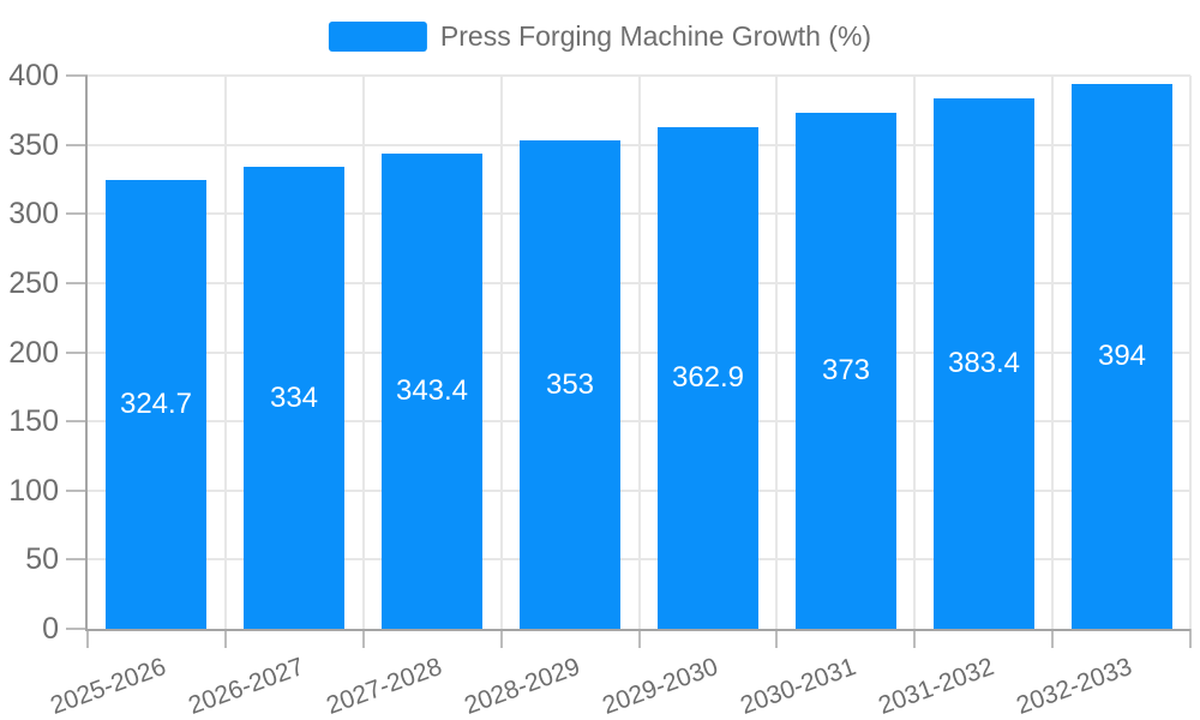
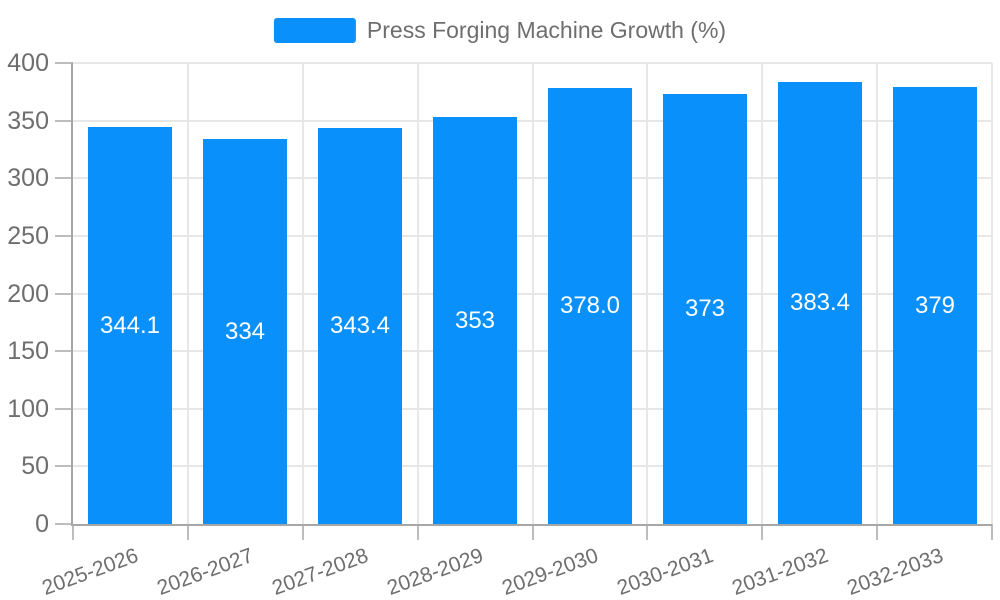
2025-2026: 324.7 -> 344.1
2029-2030: 362.9 -> 378.0
2032-2033: 394 -> 379
